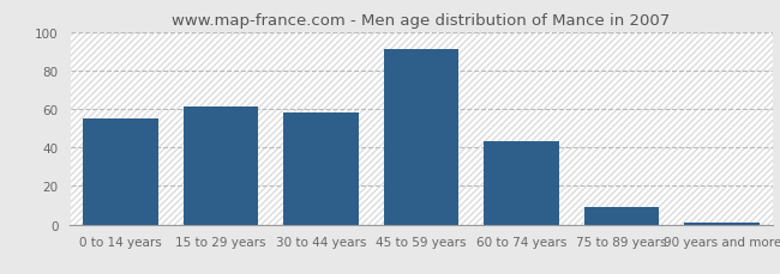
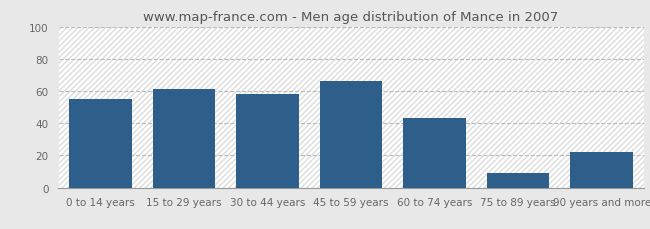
45 to 59 years: 91 -> 66
90 years and more: 1 -> 22
